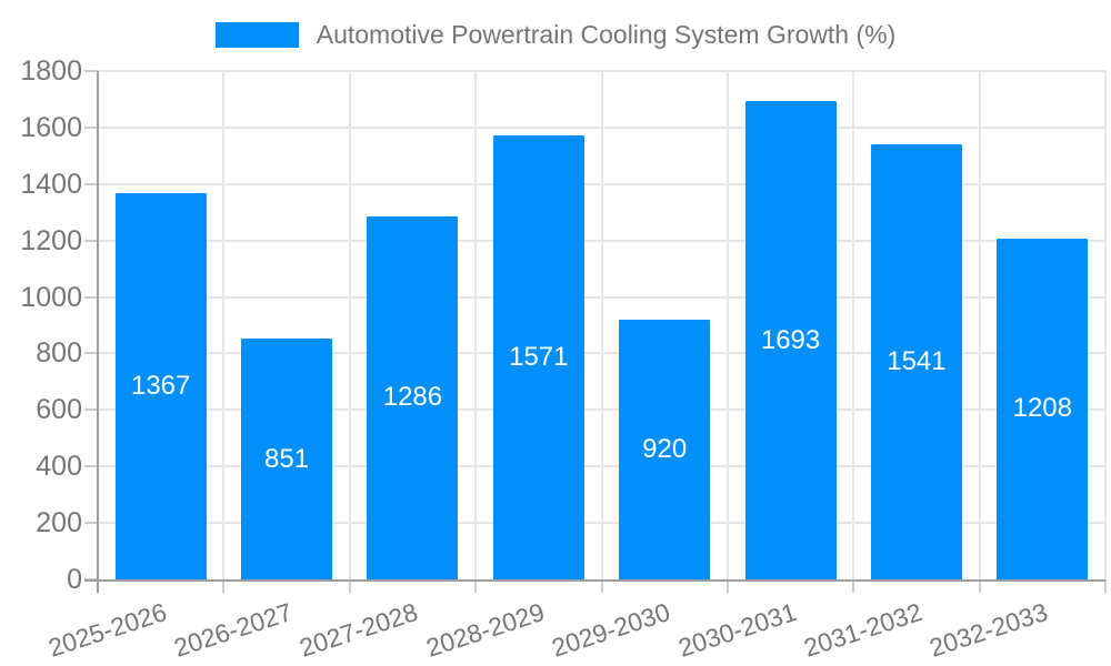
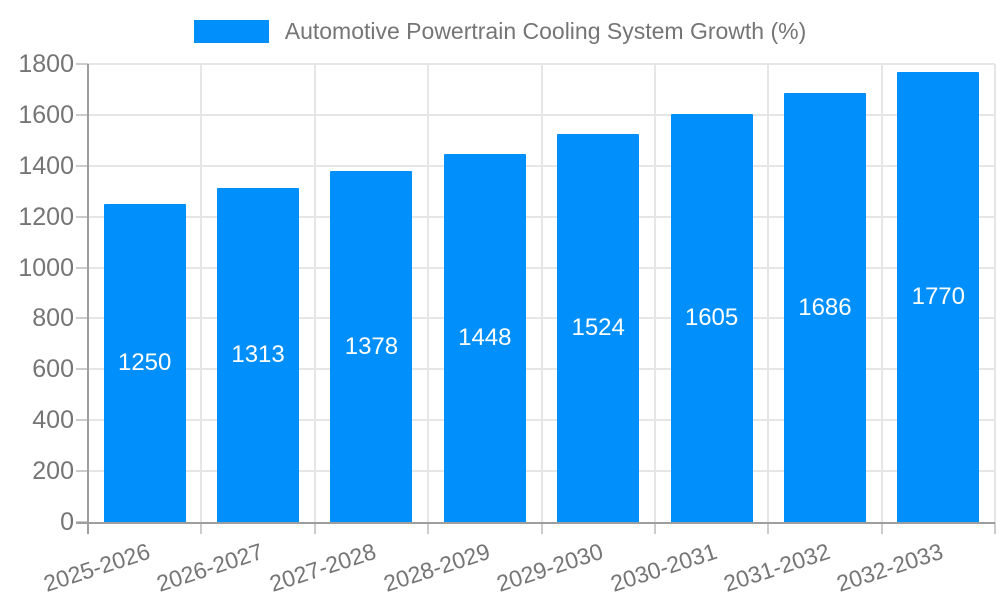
2025-2026: 1367 -> 1250
2026-2027: 851 -> 1313
2027-2028: 1286 -> 1378
2028-2029: 1571 -> 1448
2029-2030: 920 -> 1524
2030-2031: 1693 -> 1605
2031-2032: 1541 -> 1686
2032-2033: 1208 -> 1770
